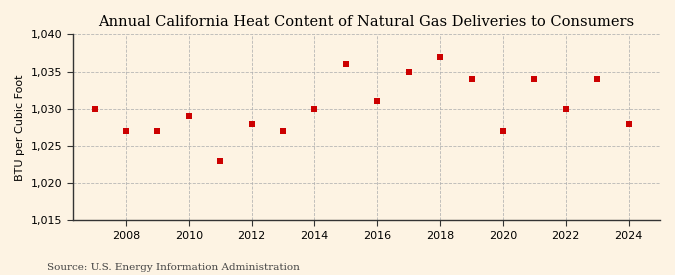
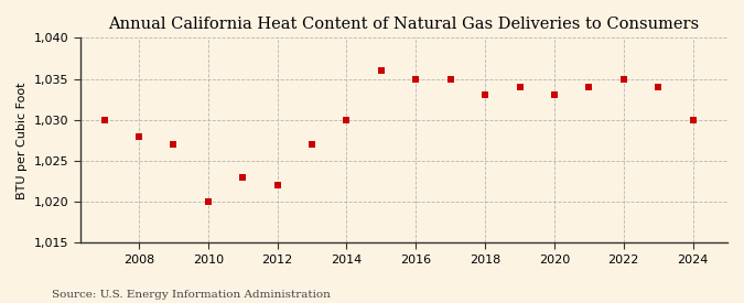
2008: 1,027 -> 1,028
2010: 1,029 -> 1,020
2012: 1,028 -> 1,022
2016: 1,031 -> 1,035
2018: 1,037 -> 1,033
2020: 1,027 -> 1,033
2022: 1,030 -> 1,035
2024: 1,028 -> 1,030
